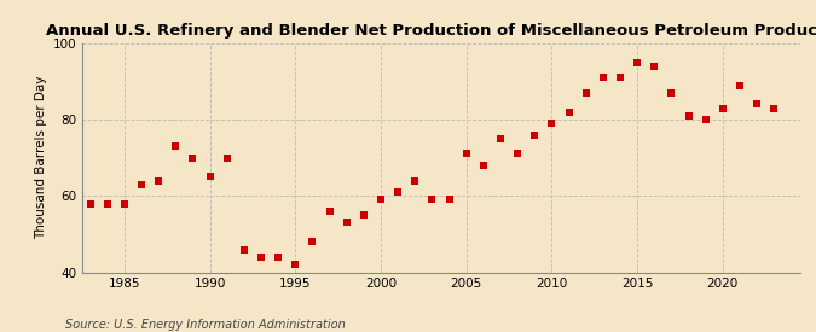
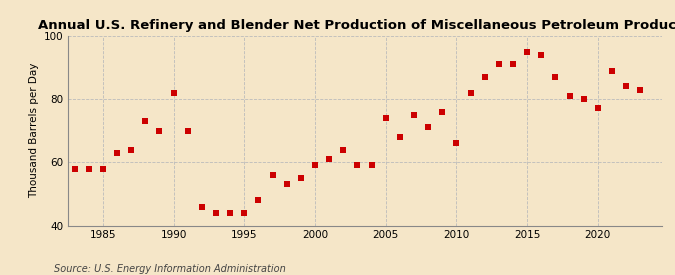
1990: 65 -> 82
1995: 42 -> 44
2005: 71 -> 74
2010: 79 -> 66
2020: 83 -> 77
